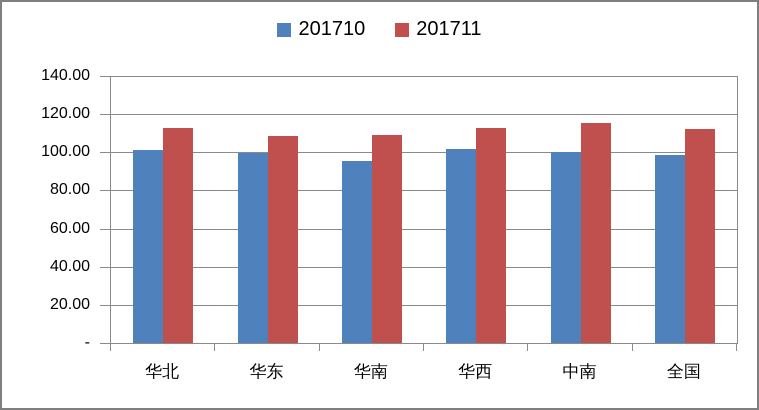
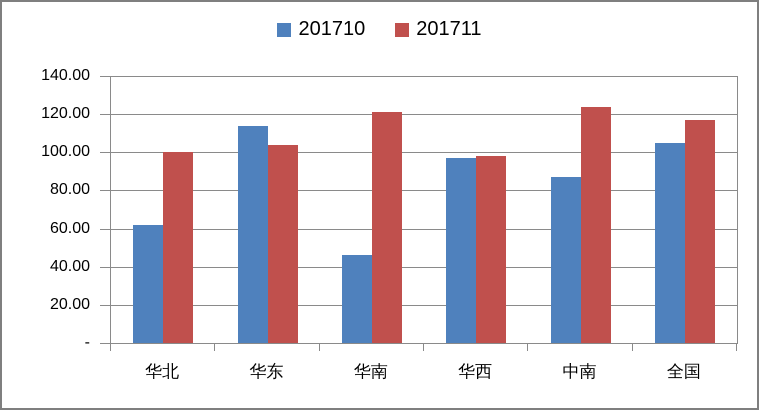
201710/华北: 101 -> 62
201711/华北: 113 -> 100
201710/华东: 99 -> 114
201711/华东: 109 -> 104
201710/华南: 95 -> 46
201711/华南: 109 -> 121
201710/华西: 102 -> 97
201711/华西: 113 -> 98
201710/中南: 100 -> 87
201711/中南: 115 -> 124
201710/全国: 98 -> 105
201711/全国: 112 -> 117
